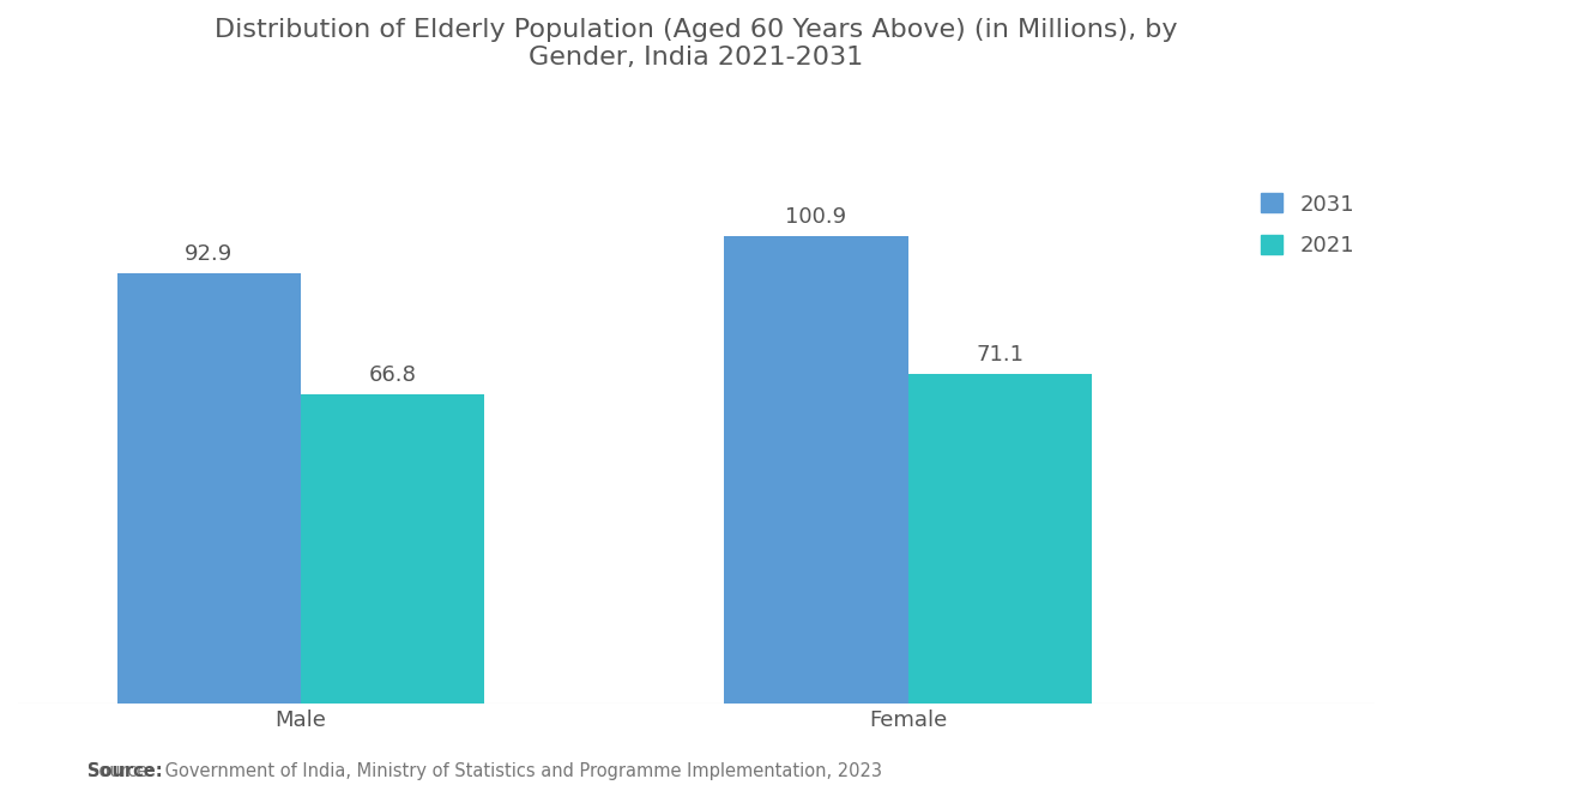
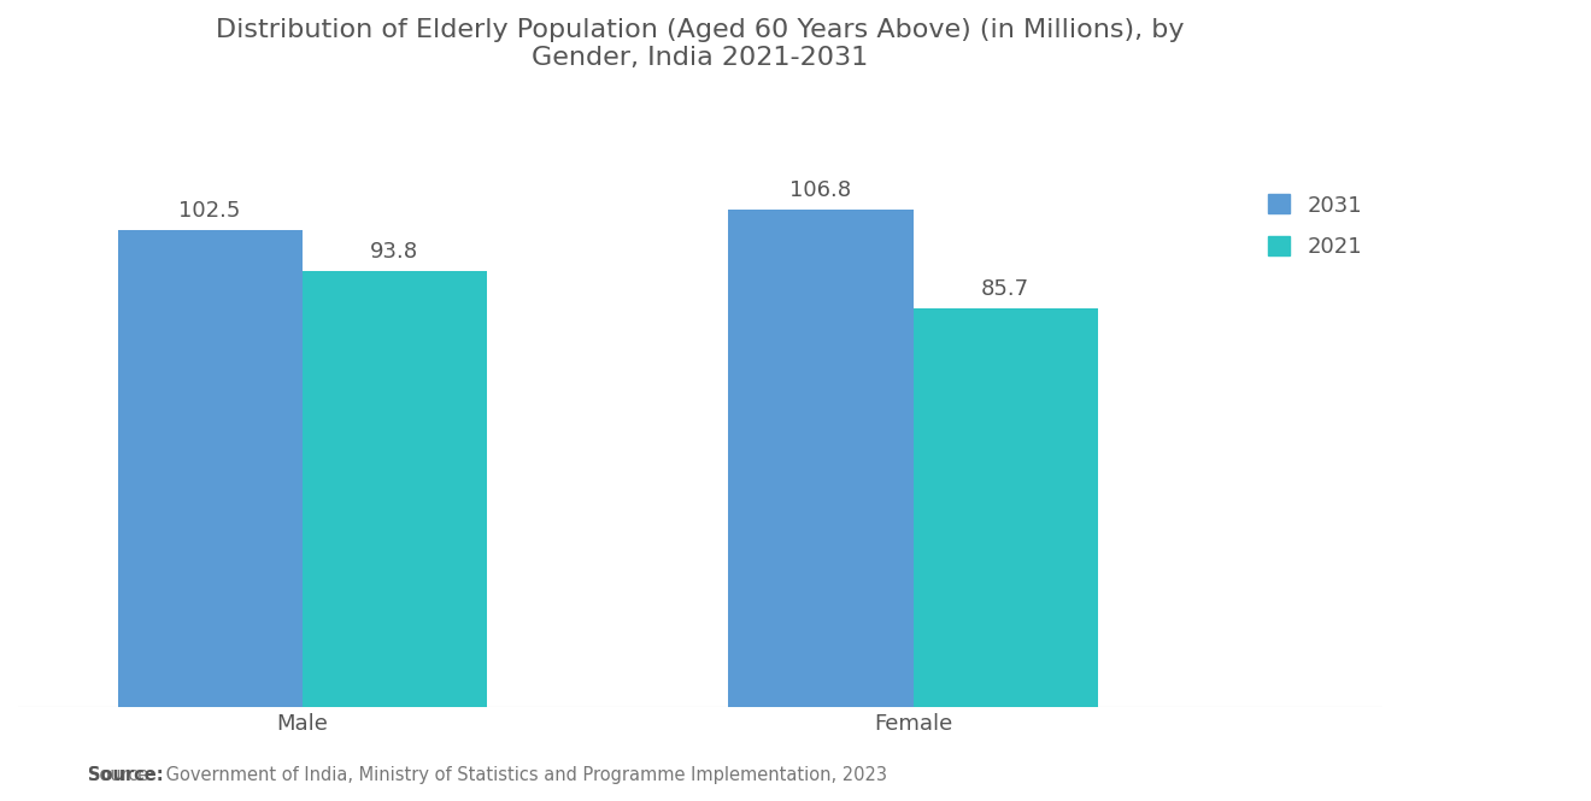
2031/Male: 92.9 -> 102.5
2021/Male: 66.8 -> 93.8
2031/Female: 100.9 -> 106.8
2021/Female: 71.1 -> 85.7
